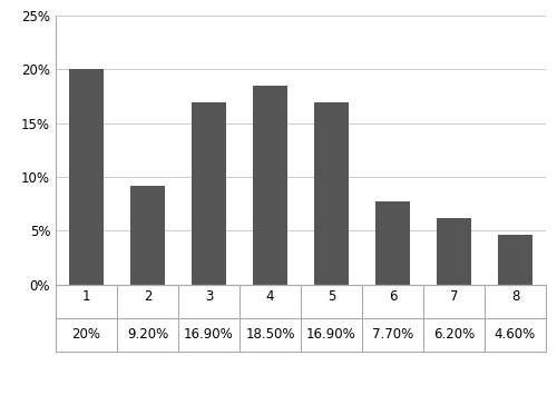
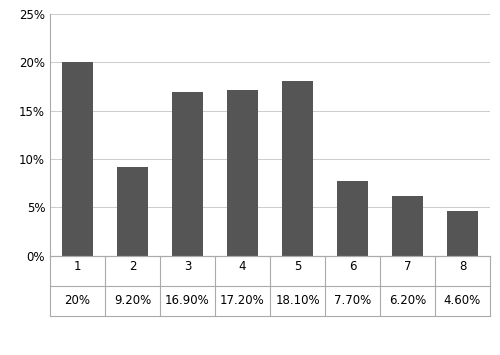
4: 18.50% -> 17.20%
5: 16.90% -> 18.10%
